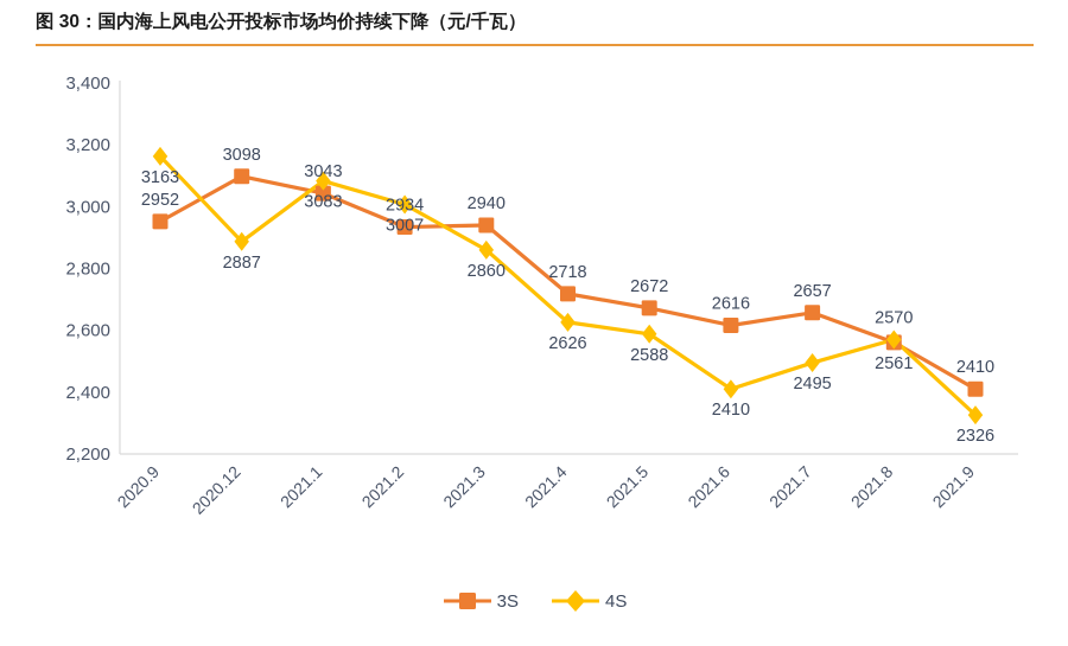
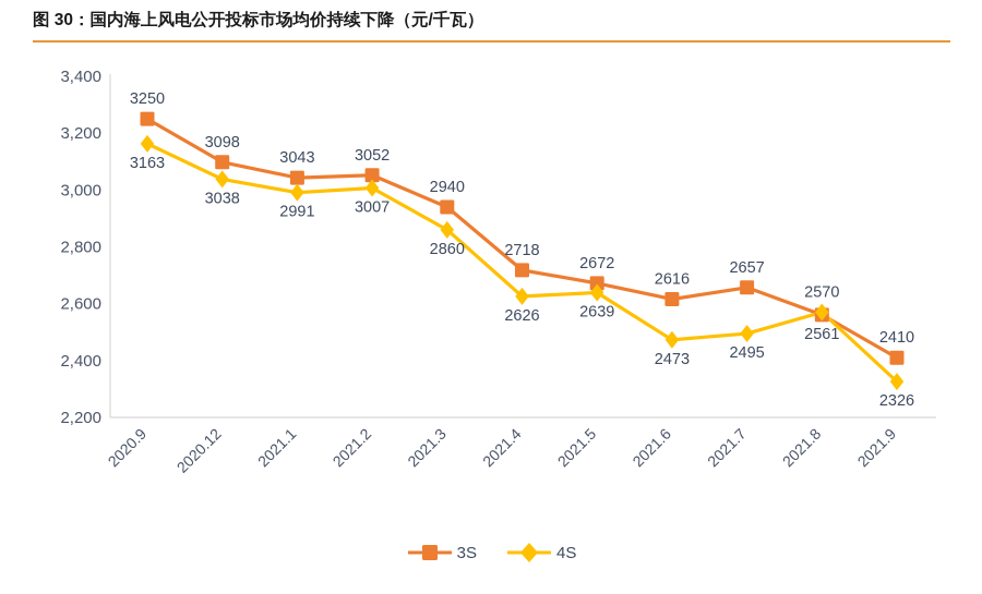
3S/2020.9: 2952 -> 3250
4S/2020.12: 2887 -> 3038
4S/2021.1: 3083 -> 2991
3S/2021.2: 2934 -> 3052
4S/2021.5: 2588 -> 2639
4S/2021.6: 2410 -> 2473
